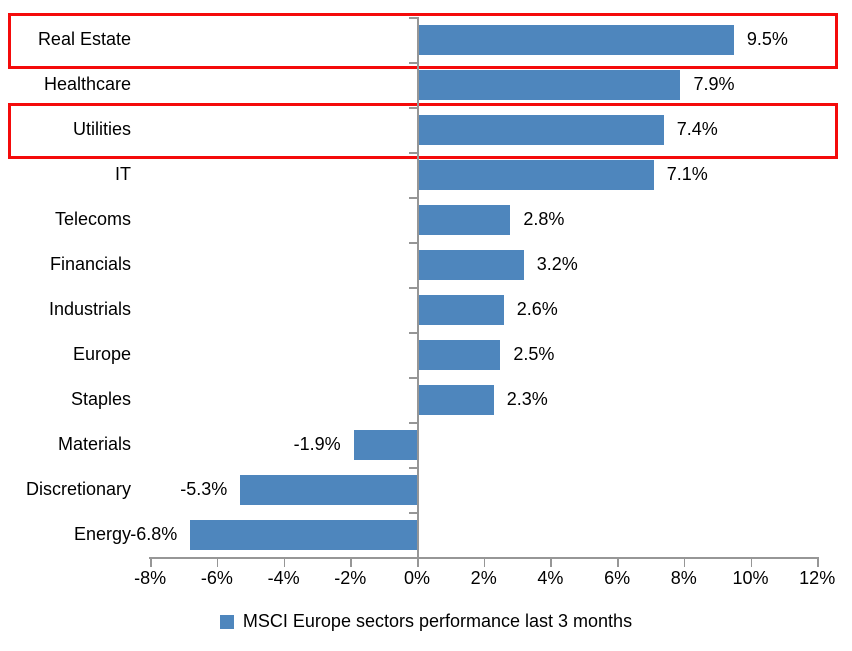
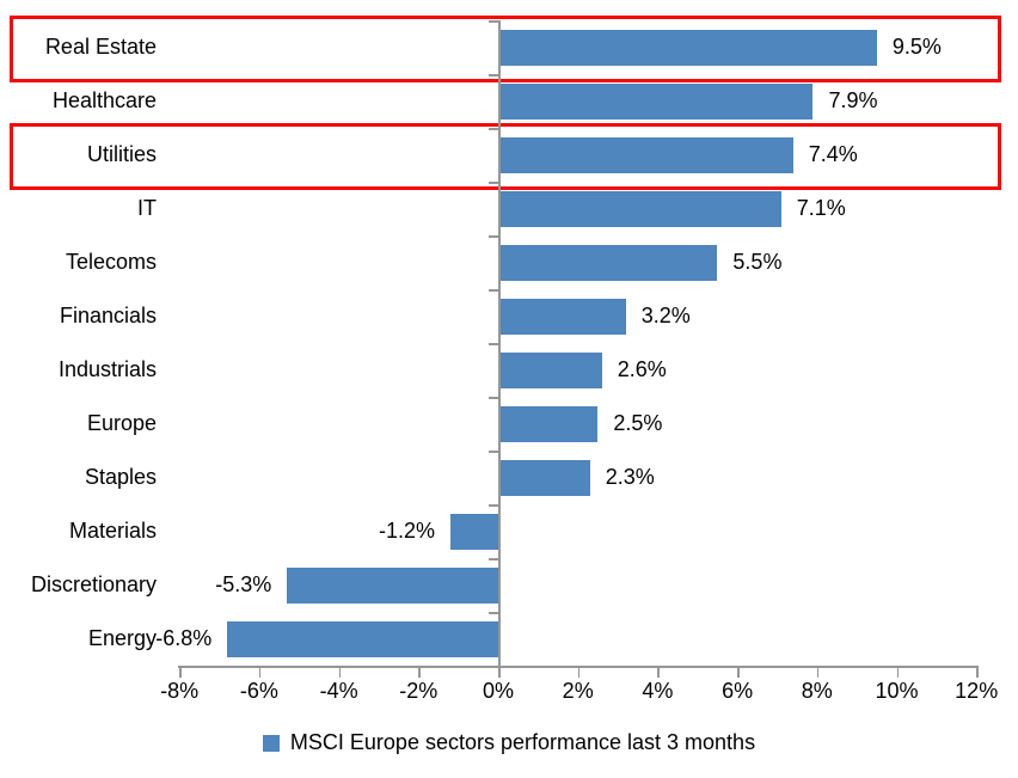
Telecoms: 2.8% -> 5.5%
Materials: -1.9% -> -1.2%
